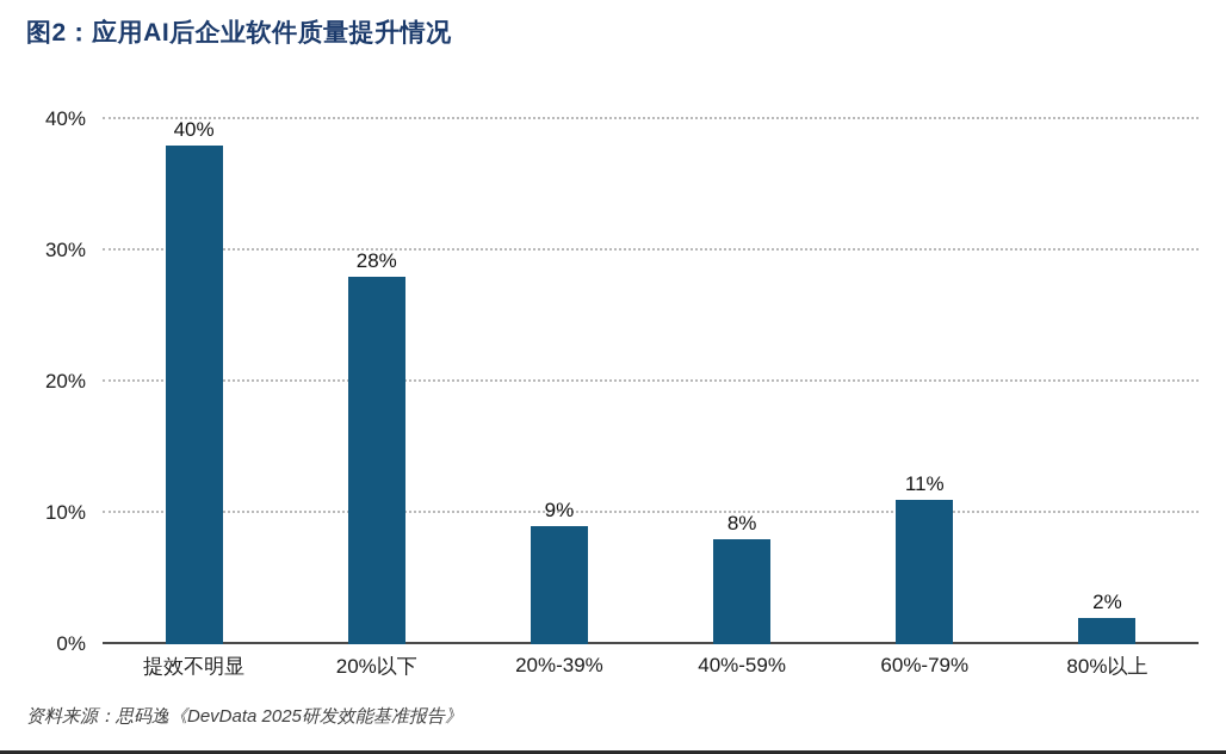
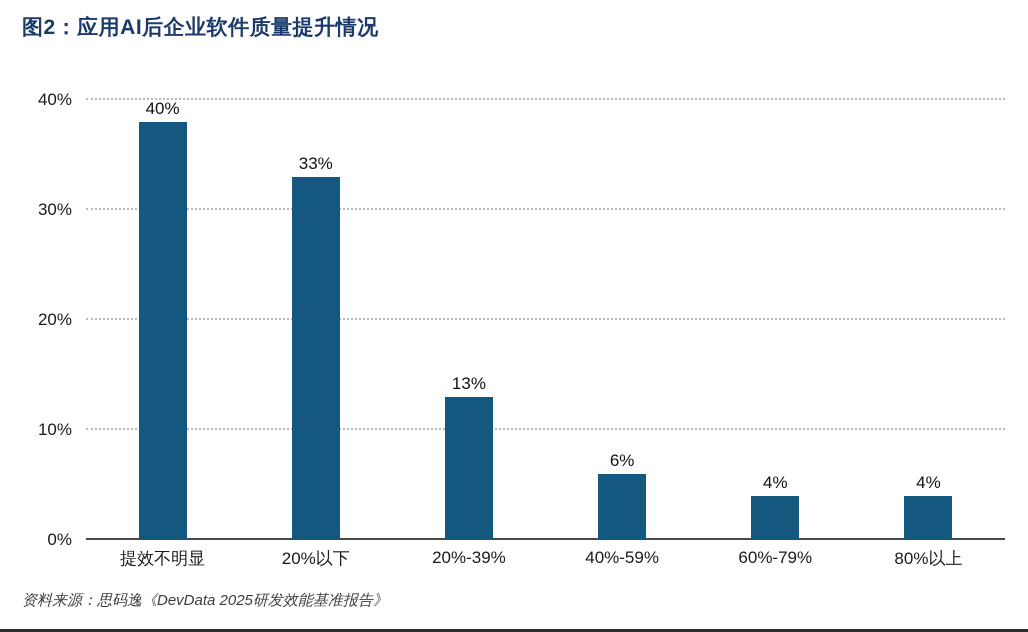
20%以下: 28% -> 33%
20%-39%: 9% -> 13%
40%-59%: 8% -> 6%
60%-79%: 11% -> 4%
80%以上: 2% -> 4%
